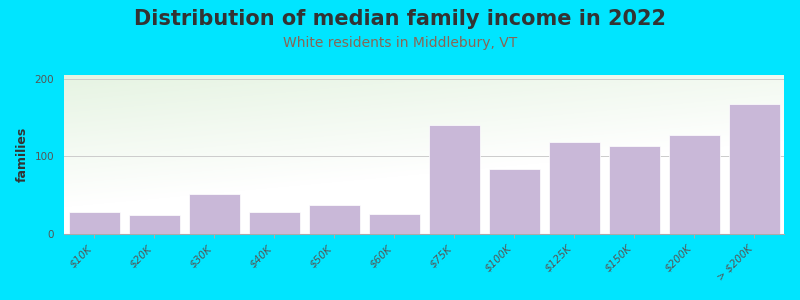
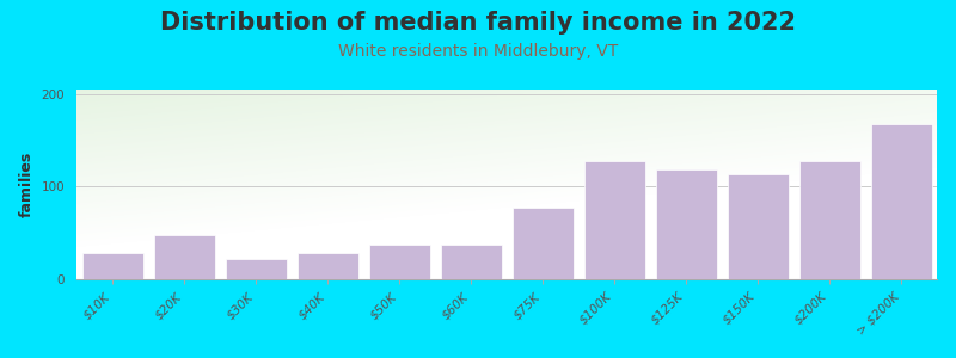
$20K: 24 -> 48
$30K: 52 -> 22
$60K: 26 -> 38
$75K: 140 -> 78
$100K: 84 -> 128
